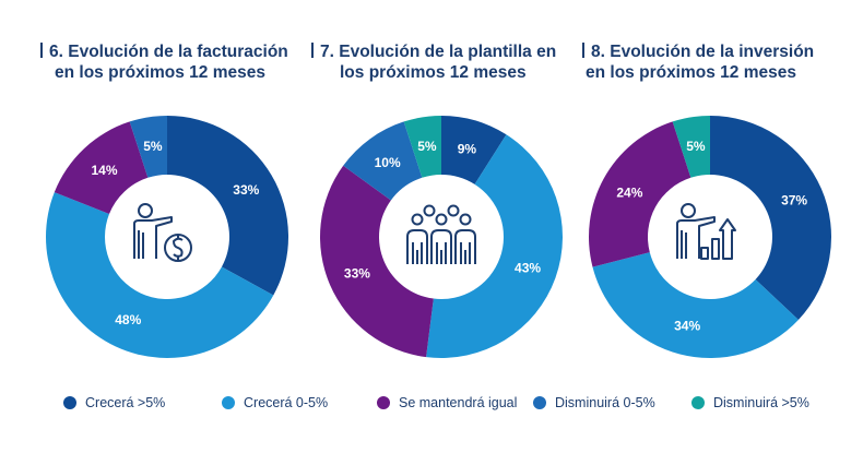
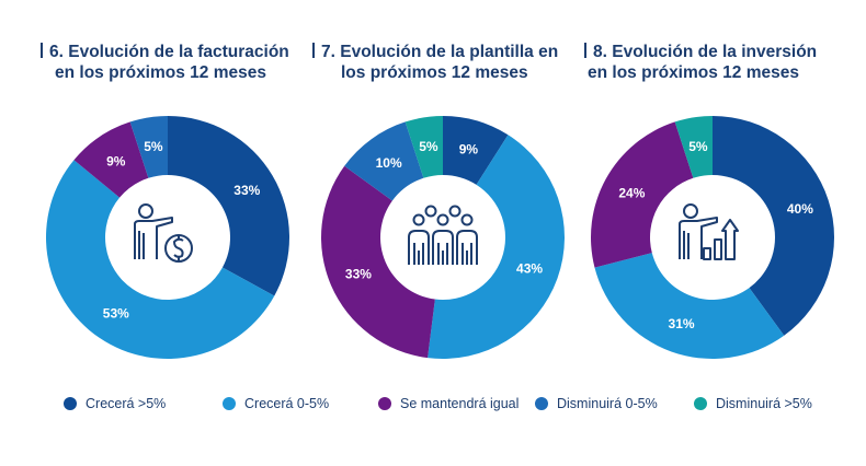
6. Evolución de la facturación en los próximos 12 meses/Crecerá 0-5%: 48% -> 53%
6. Evolución de la facturación en los próximos 12 meses/Se mantendrá igual: 14% -> 9%
8. Evolución de la inversión en los próximos 12 meses/Crecerá >5%: 37% -> 40%
8. Evolución de la inversión en los próximos 12 meses/Crecerá 0-5%: 34% -> 31%
